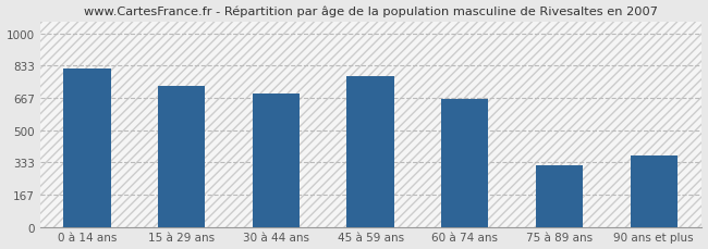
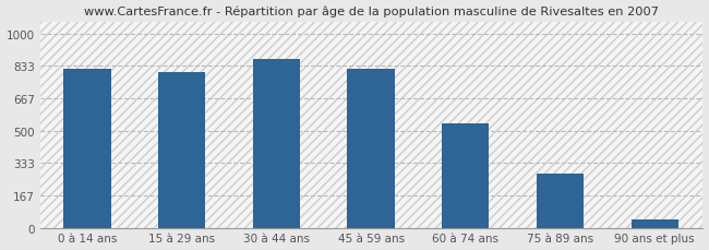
15 à 29 ans: 730 -> 800
30 à 44 ans: 690 -> 870
45 à 59 ans: 780 -> 820
60 à 74 ans: 660 -> 540
75 à 89 ans: 320 -> 280
90 ans et plus: 370 -> 40
